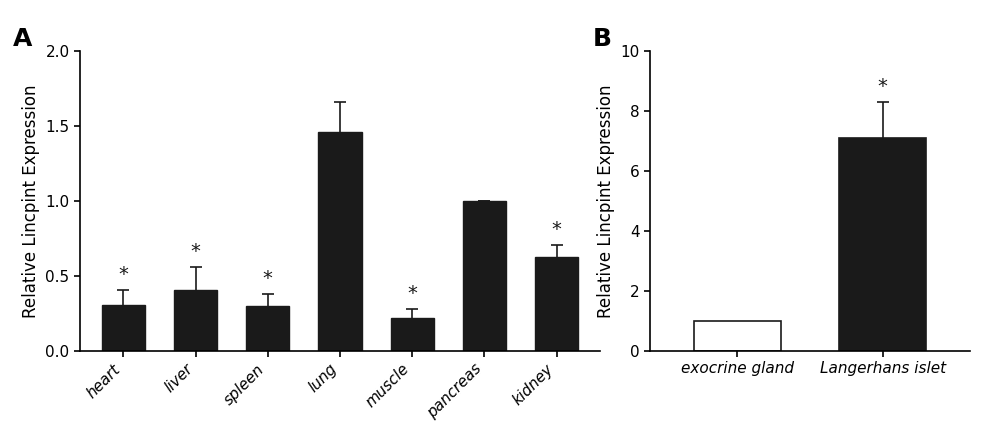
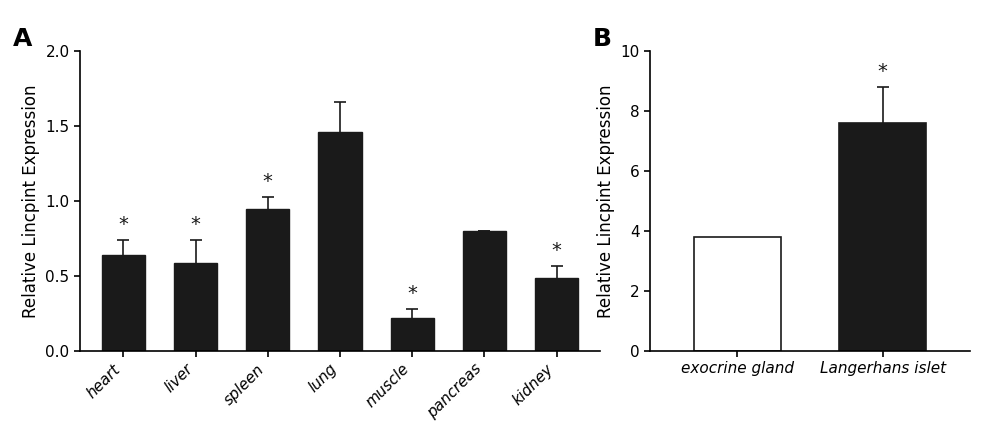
heart: 0.31 -> 0.64
liver: 0.41 -> 0.59
spleen: 0.30 -> 0.95
pancreas: 1.00 -> 0.80
kidney: 0.63 -> 0.49
exocrine gland: 1.0 -> 3.8
Langerhans islet: 7.1 -> 7.6
